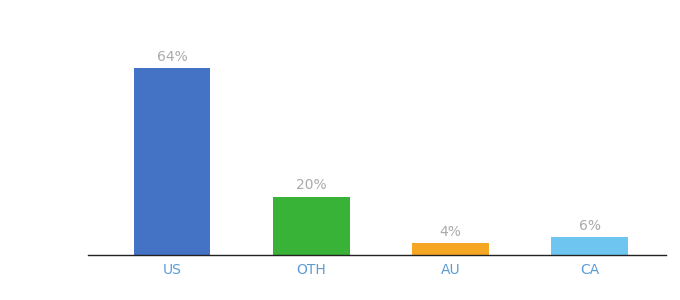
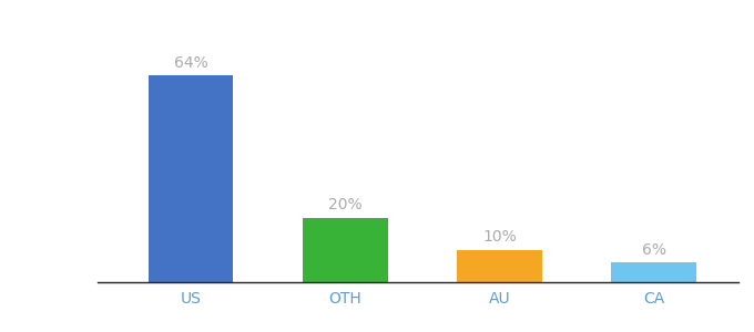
AU: 4% -> 10%
